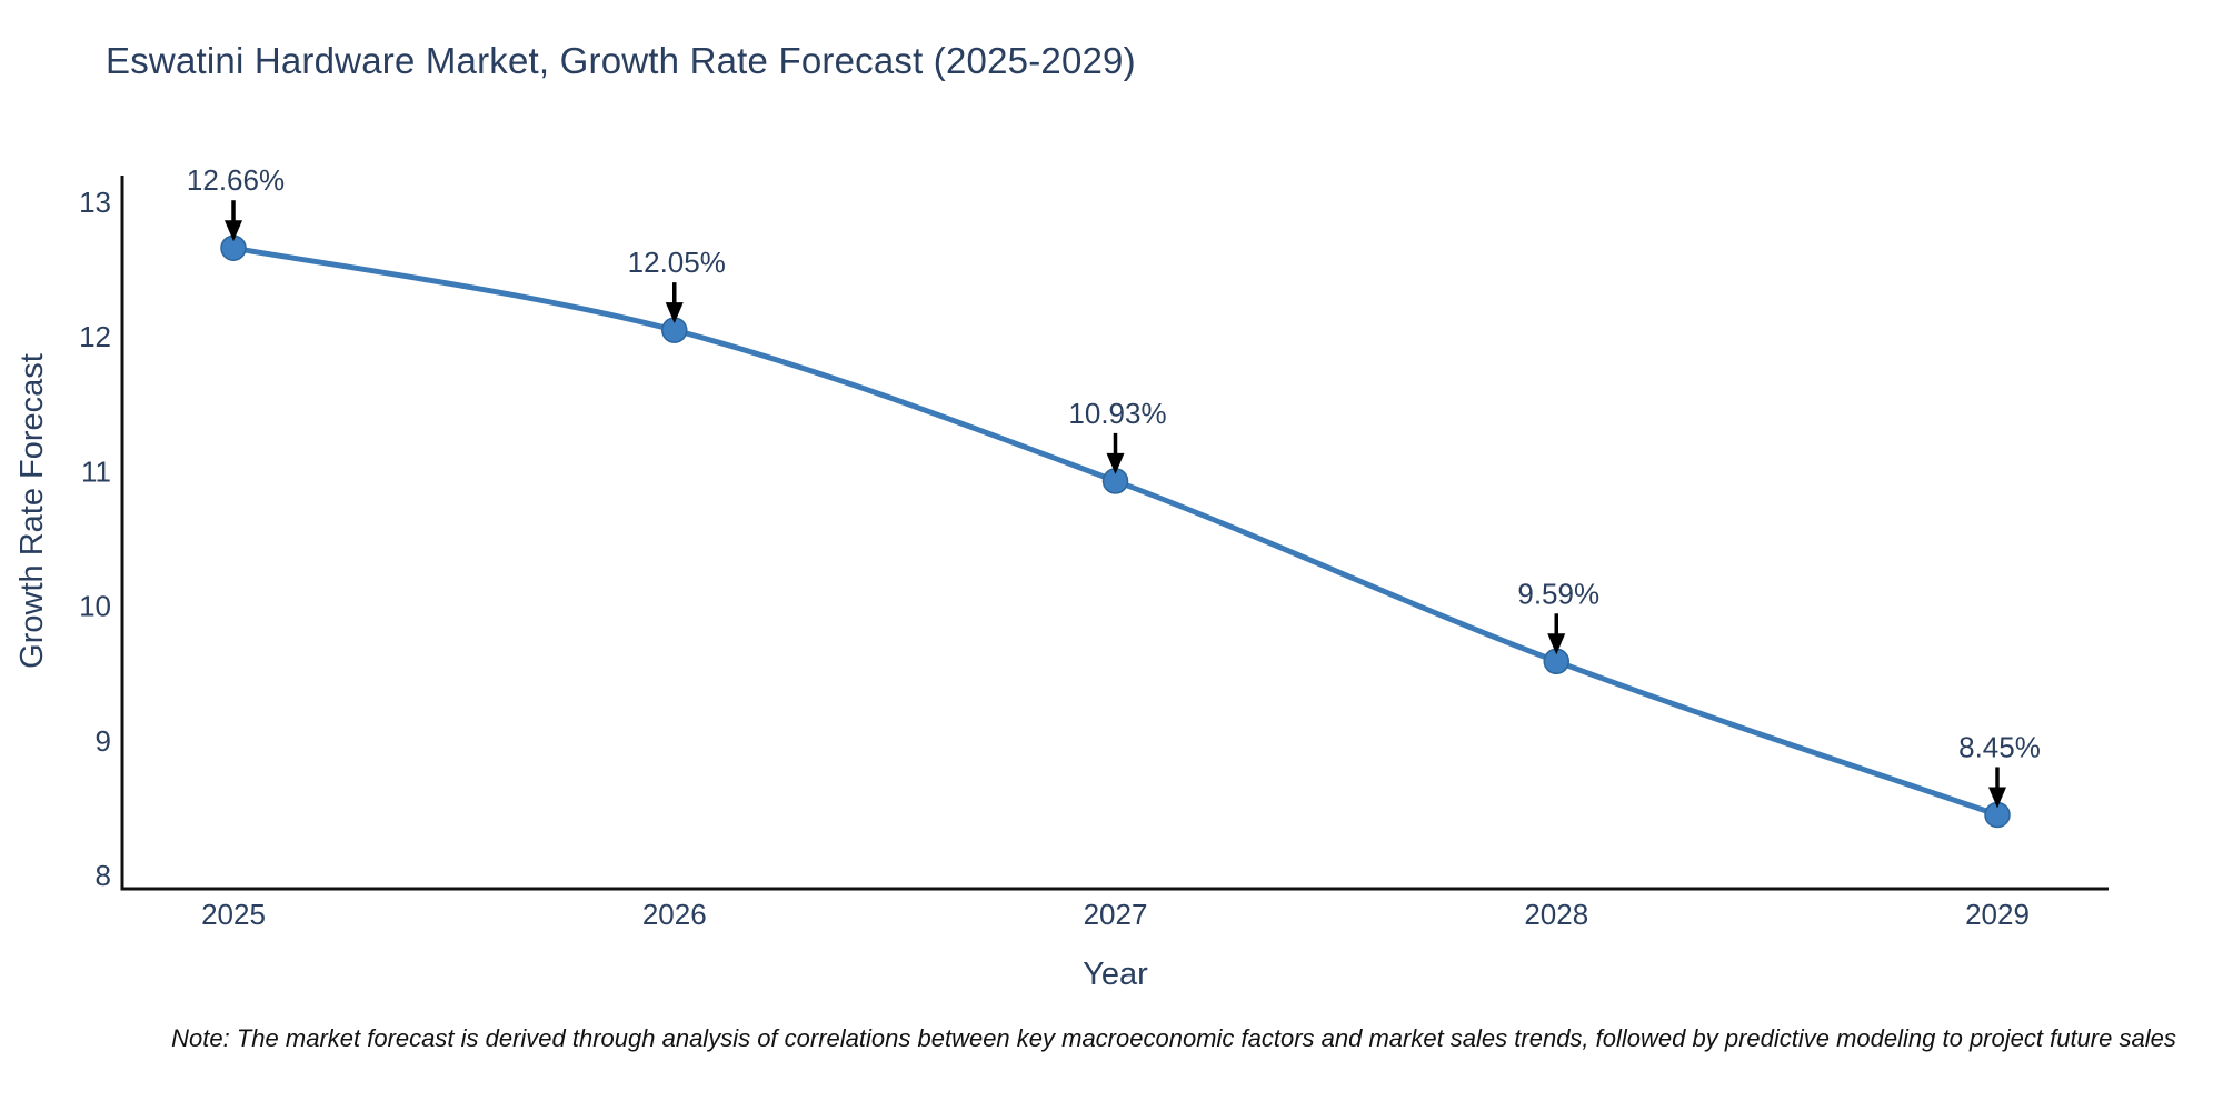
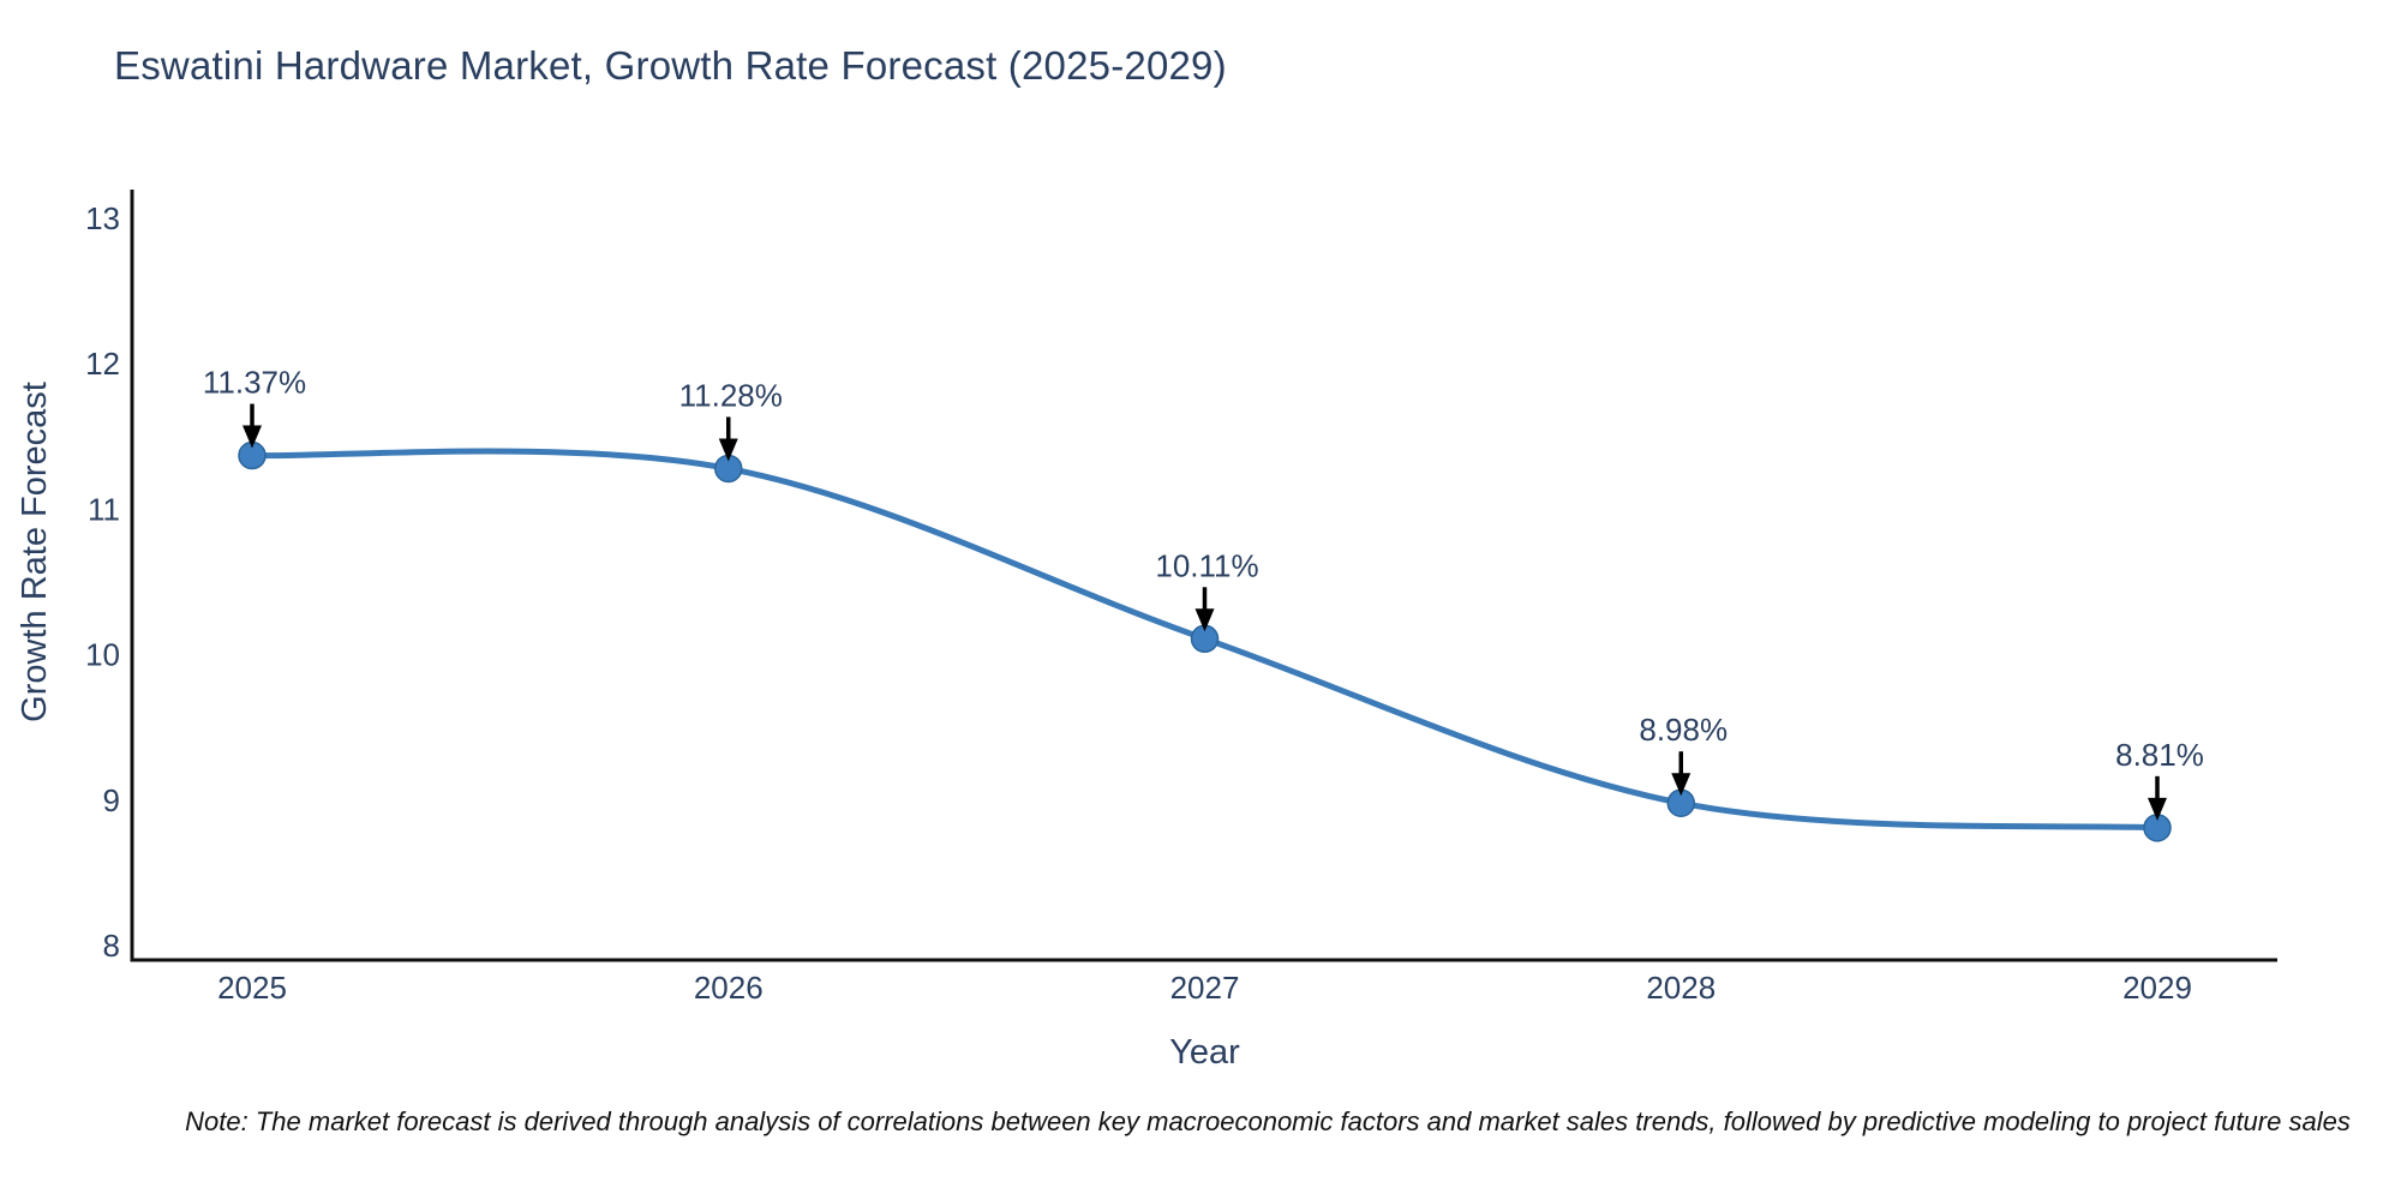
2025: 12.66% -> 11.37%
2026: 12.05% -> 11.28%
2027: 10.93% -> 10.11%
2028: 9.59% -> 8.98%
2029: 8.45% -> 8.81%
